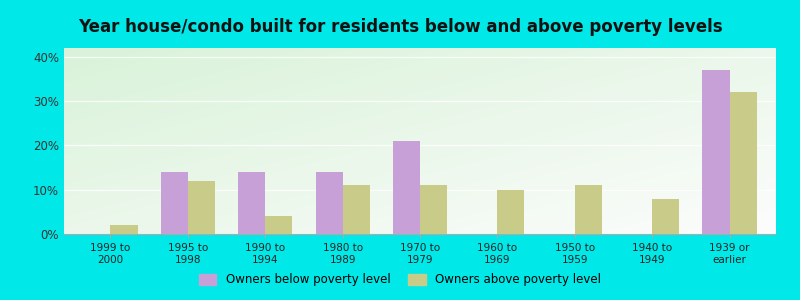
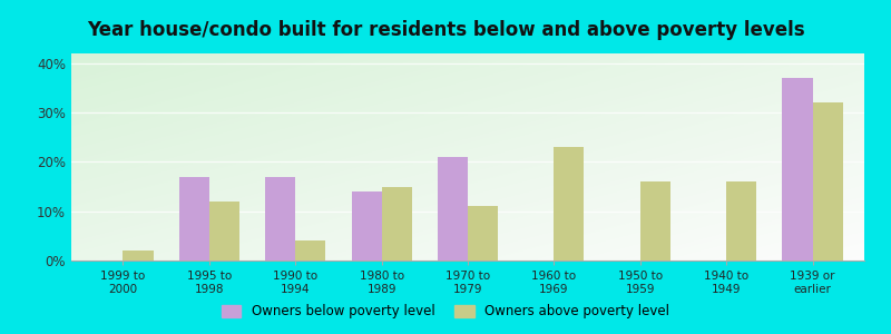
Owners below poverty level/1995 to 1998: 14% -> 17%
Owners below poverty level/1990 to 1994: 14% -> 17%
Owners above poverty level/1980 to 1989: 11% -> 15%
Owners above poverty level/1960 to 1969: 10% -> 23%
Owners above poverty level/1950 to 1959: 11% -> 16%
Owners above poverty level/1940 to 1949: 8% -> 16%
